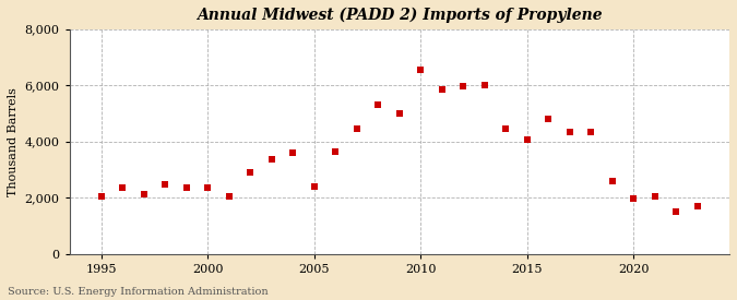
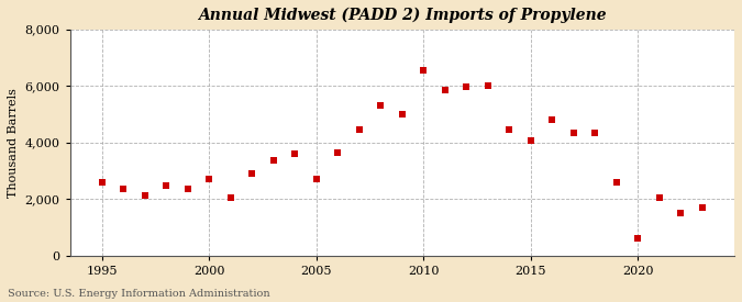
1995: 2,050 -> 2,600
2000: 2,350 -> 2,700
2005: 2,400 -> 2,700
2020: 1,950 -> 600
